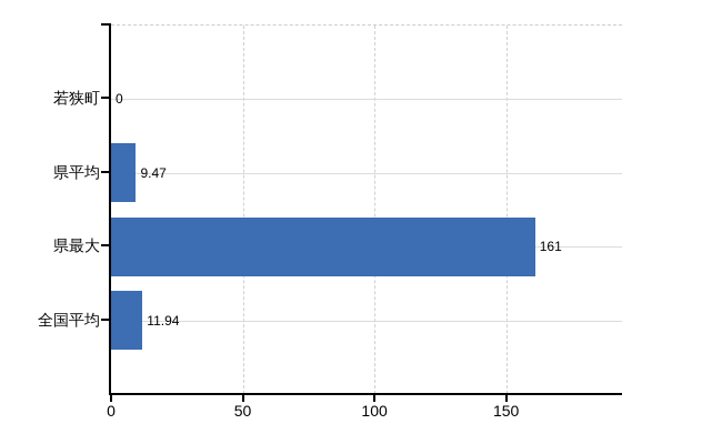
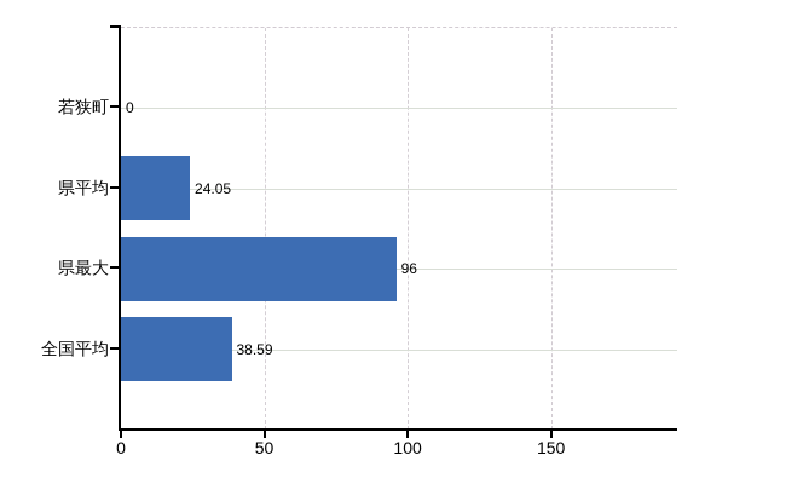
県平均: 9.47 -> 24.05
県最大: 161 -> 96
全国平均: 11.94 -> 38.59
